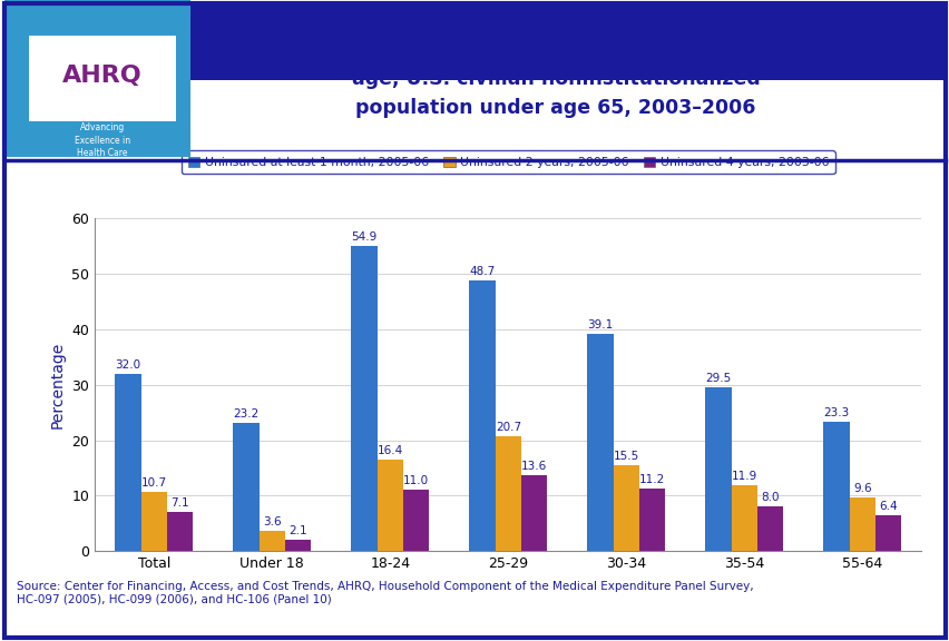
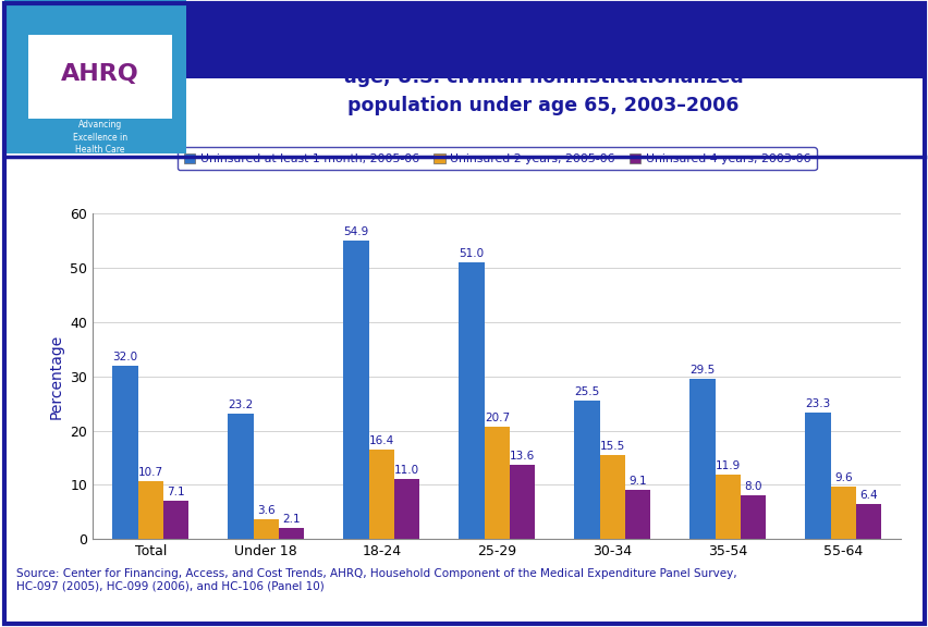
Uninsured at least 1 month, 2005-06/25-29: 48.7 -> 51.0
Uninsured at least 1 month, 2005-06/30-34: 39.1 -> 25.5
Uninsured 4 years, 2003-06/30-34: 11.2 -> 9.1
